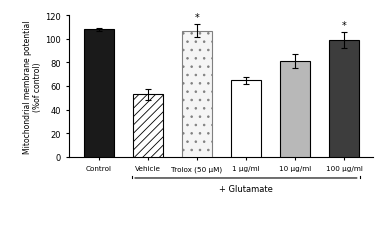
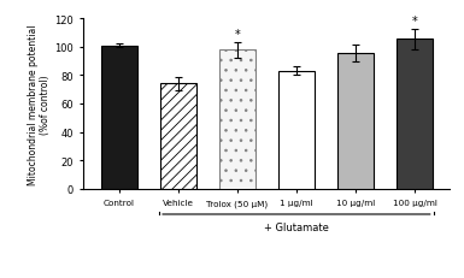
Control: 108 -> 101
Vehicle: 53 -> 74
Trolox (50 μM): 107 -> 98
1 μg/ml: 65 -> 83
10 μg/ml: 81 -> 96
100 μg/ml: 99 -> 106
